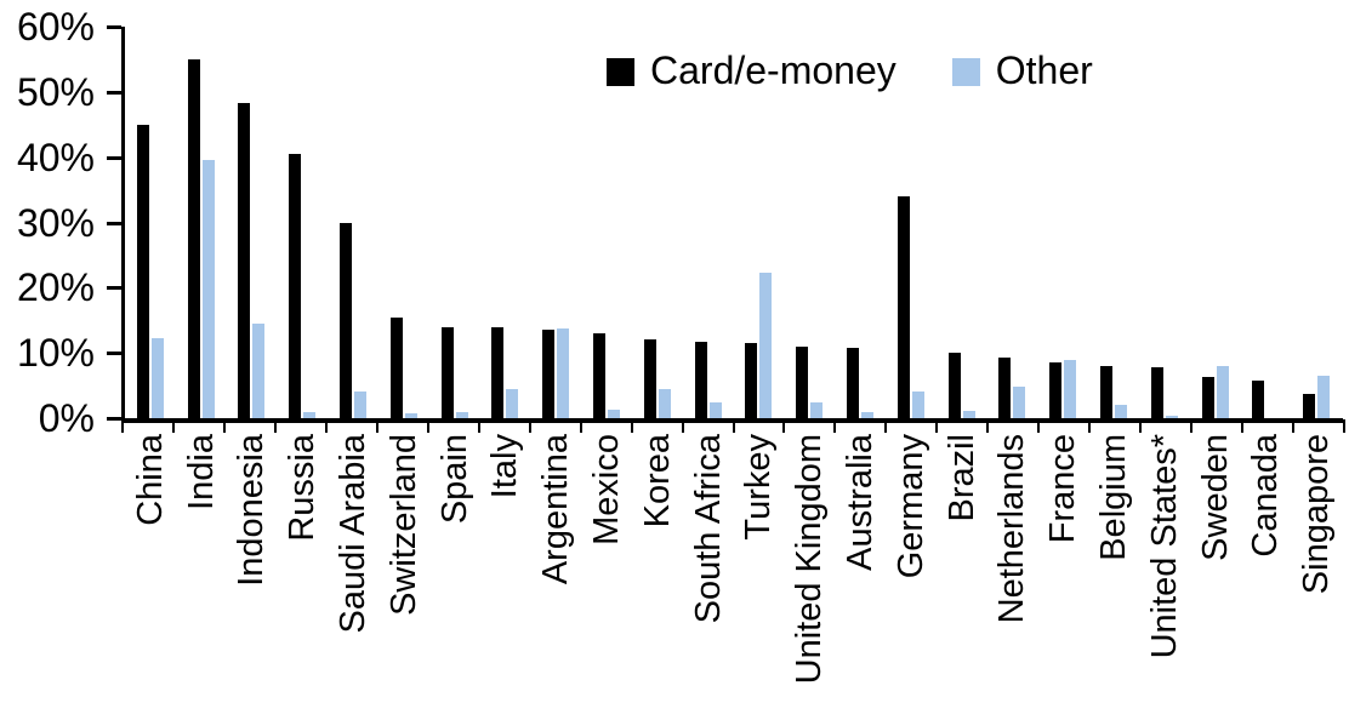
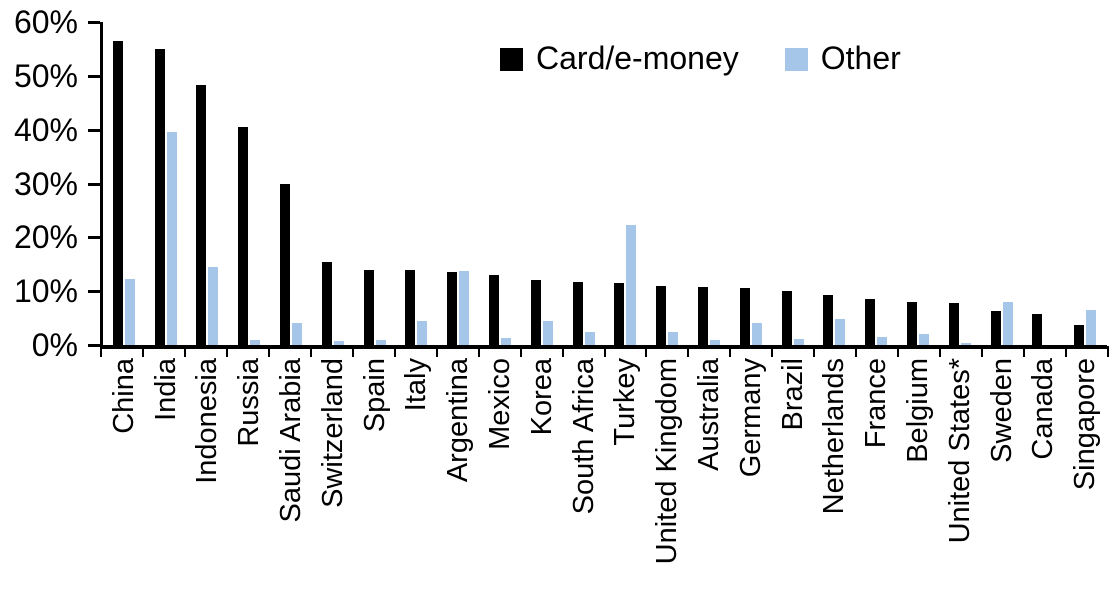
Card/e-money/China: 45% -> 56%
Card/e-money/Germany: 34% -> 10%
Other/France: 9% -> 2%
